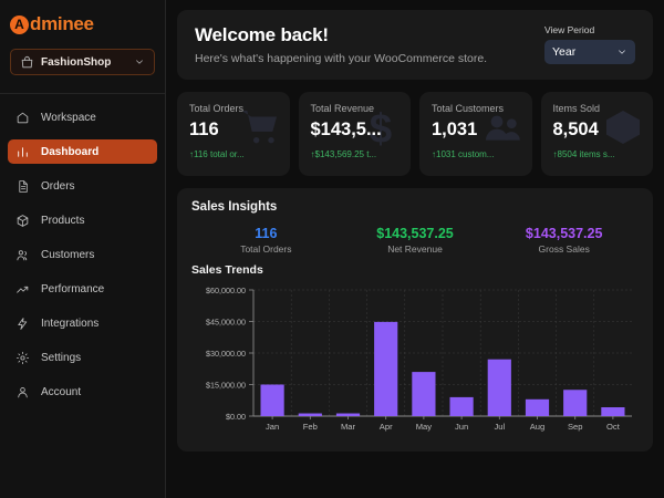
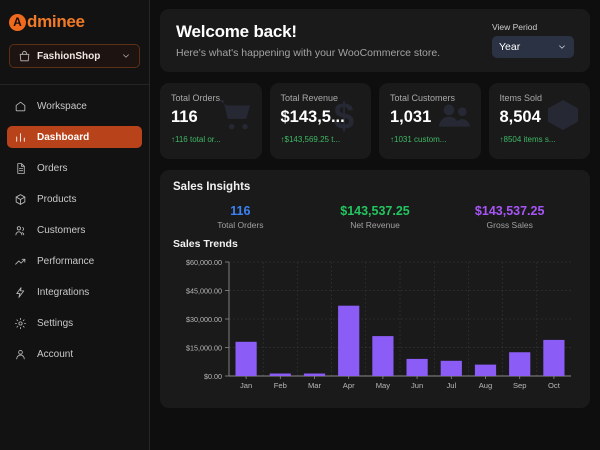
Jan: $15000 -> $18000
Apr: $45000 -> $37000
Jul: $27000 -> $8000
Aug: $8000 -> $6000
Oct: $4000 -> $19000
